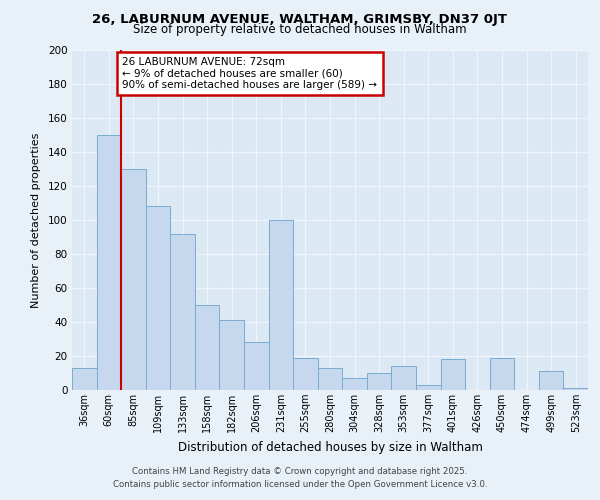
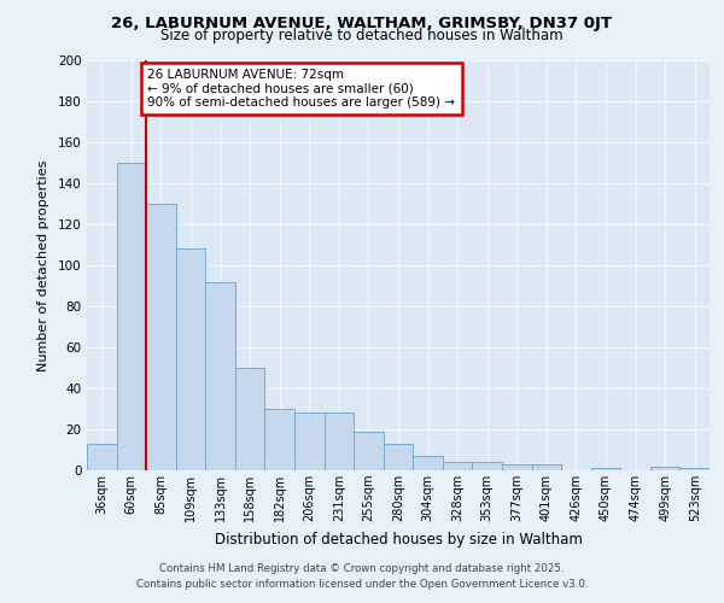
182sqm: 41 -> 30
231sqm: 100 -> 28
328sqm: 10 -> 4
353sqm: 14 -> 4
401sqm: 18 -> 3
450sqm: 19 -> 1
499sqm: 11 -> 2
